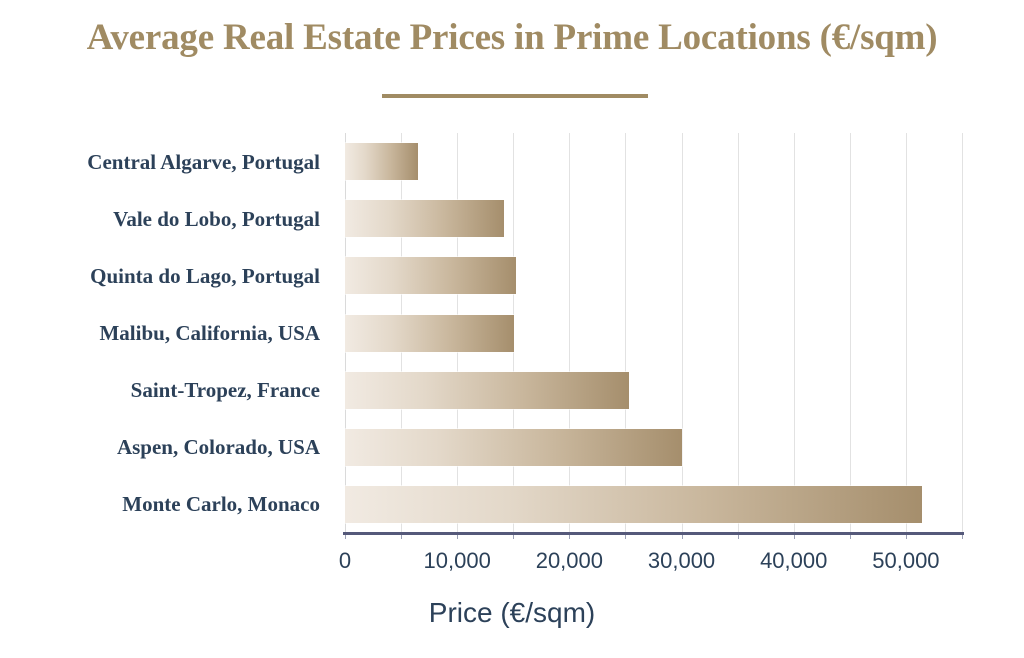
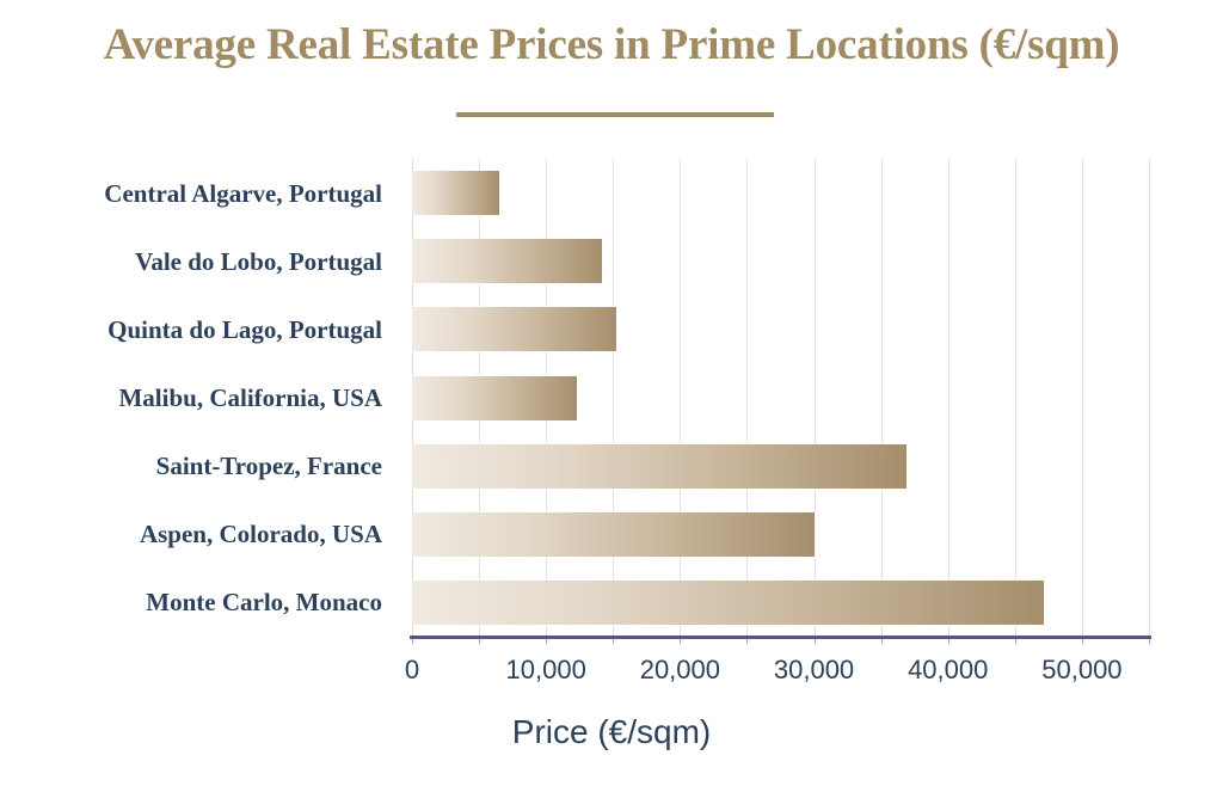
Malibu, California, USA: 15100 -> 12300
Saint-Tropez, France: 25300 -> 36900
Monte Carlo, Monaco: 51400 -> 47200
